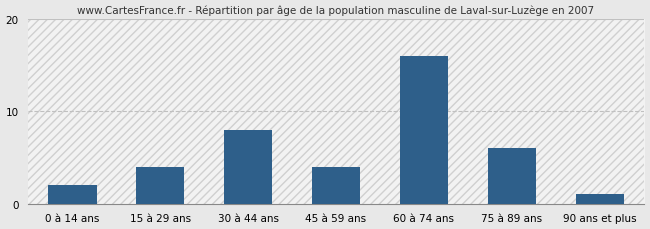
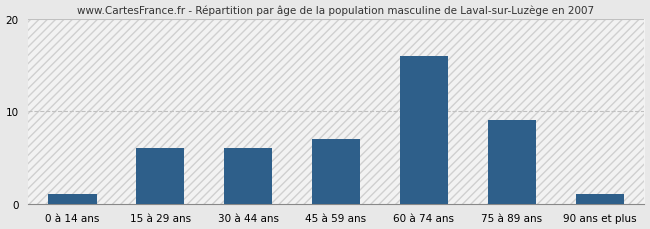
0 à 14 ans: 2 -> 1
15 à 29 ans: 4 -> 6
30 à 44 ans: 8 -> 6
45 à 59 ans: 4 -> 7
75 à 89 ans: 6 -> 9
